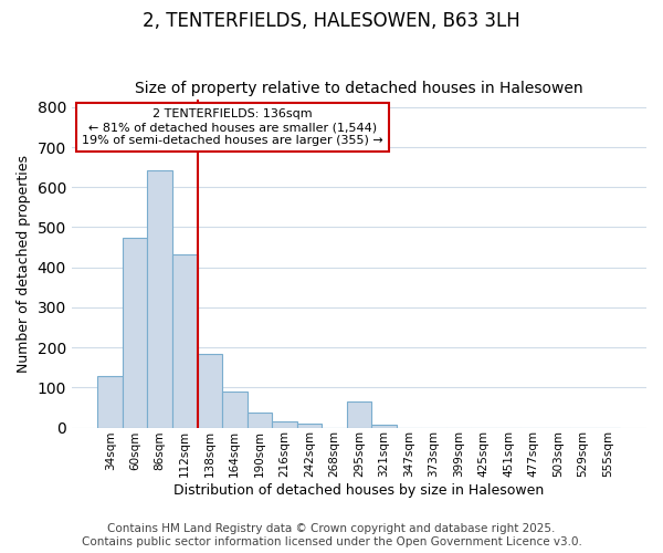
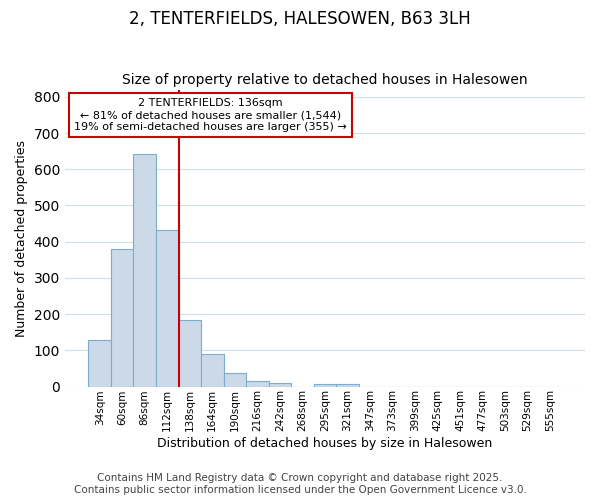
60sqm: 475 -> 381
295sqm: 65 -> 6
